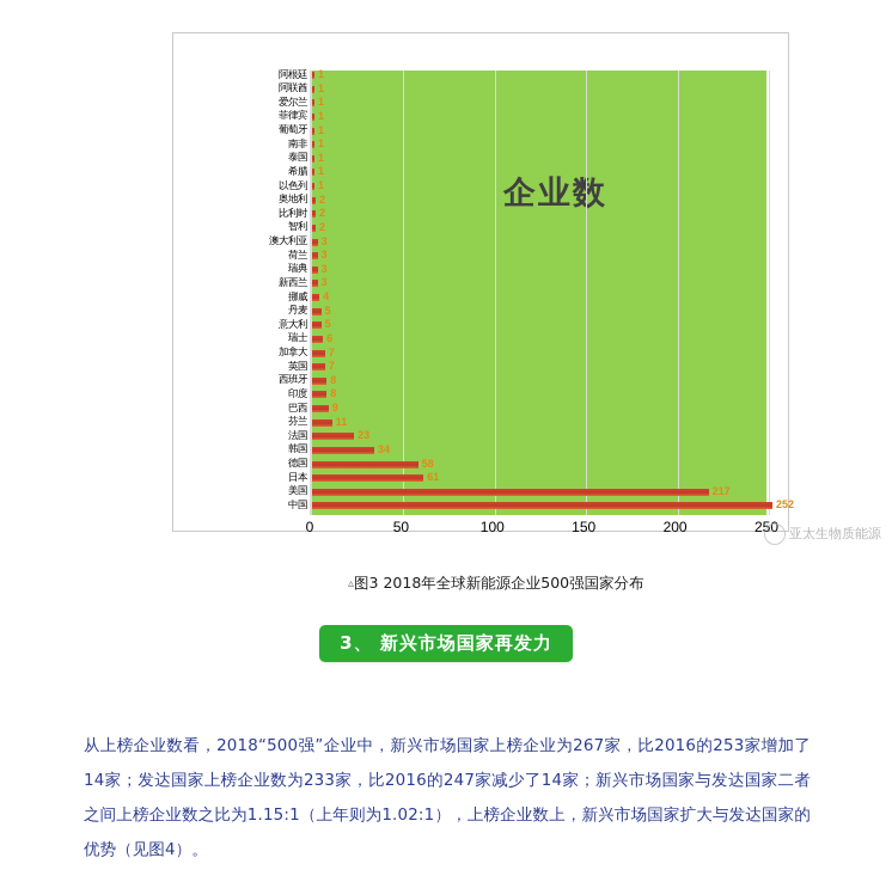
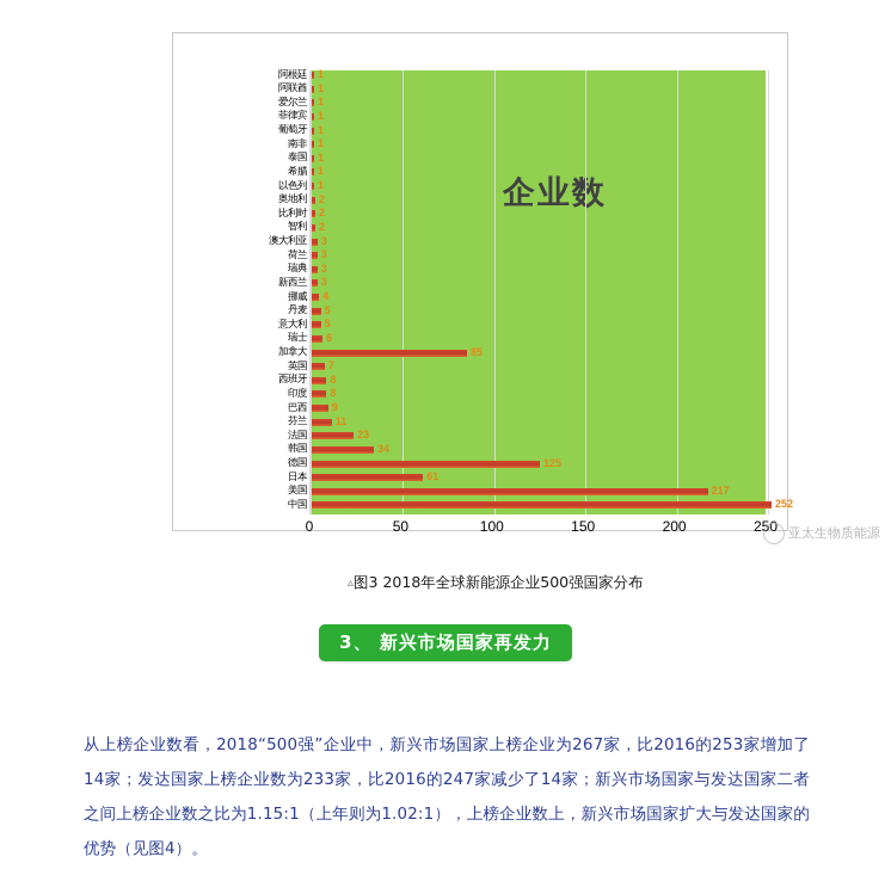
加拿大: 7 -> 85
德国: 58 -> 125
